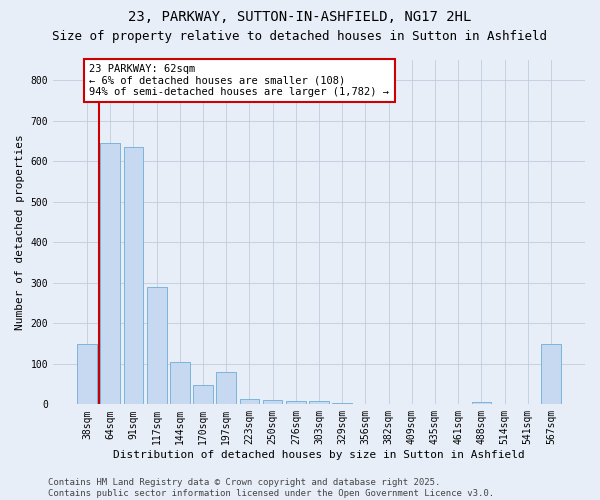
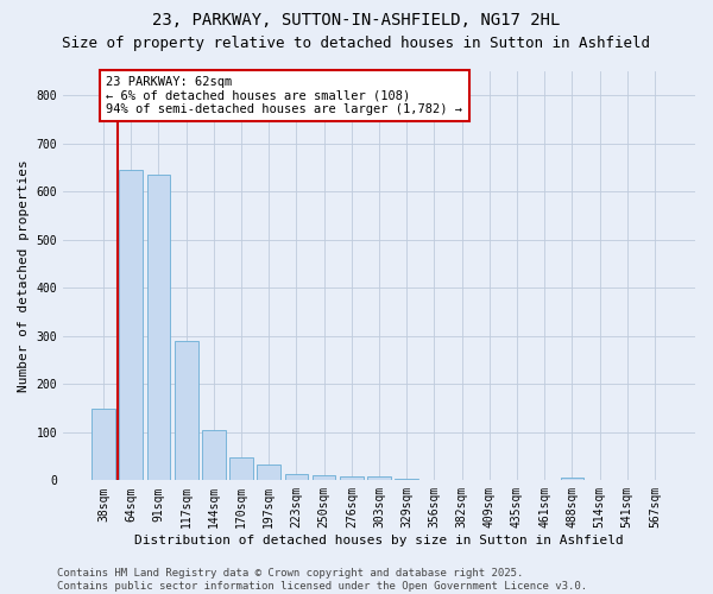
197sqm: 80 -> 32
567sqm: 150 -> 1
